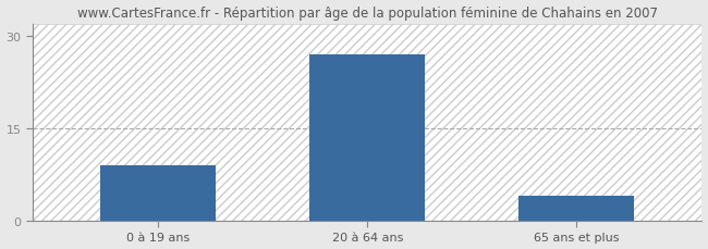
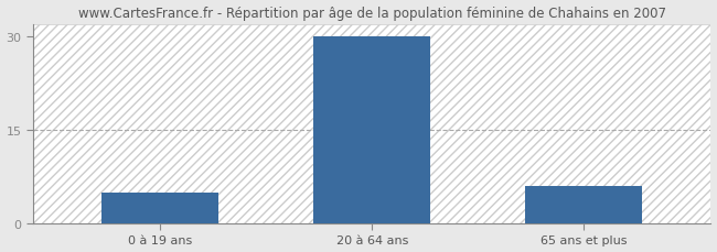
0 à 19 ans: 9 -> 5
20 à 64 ans: 27 -> 30
65 ans et plus: 4 -> 6
